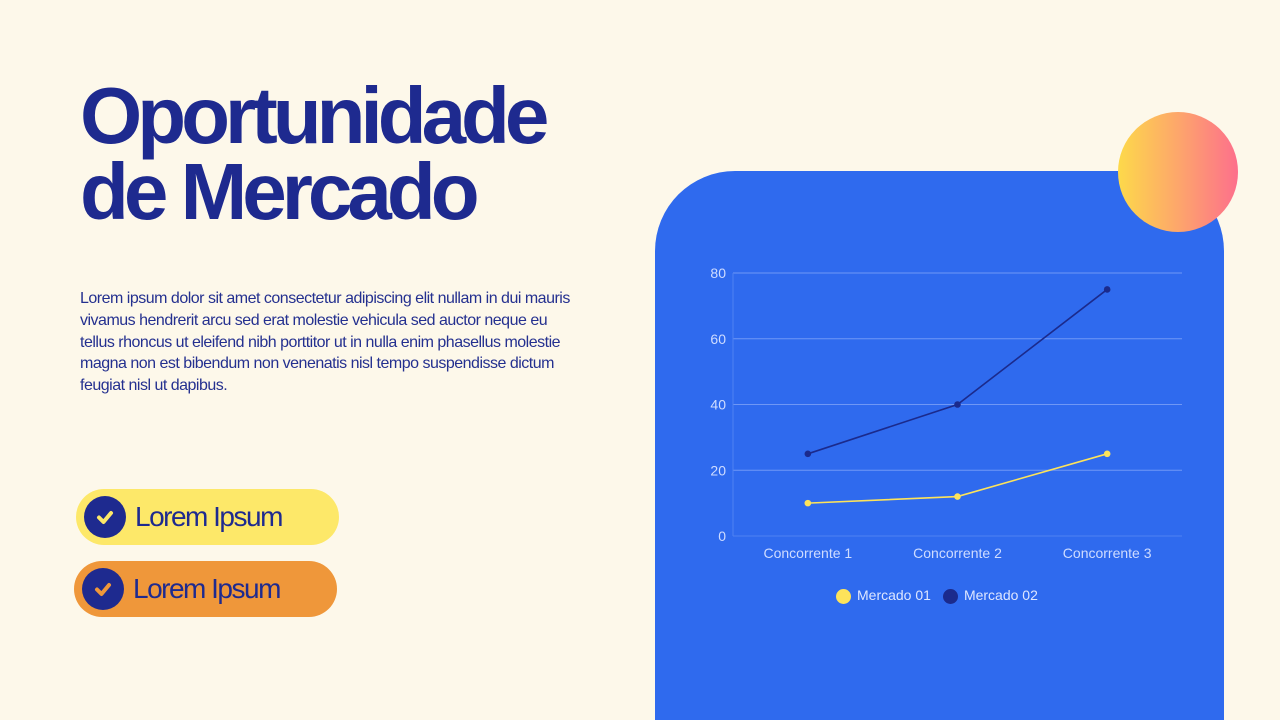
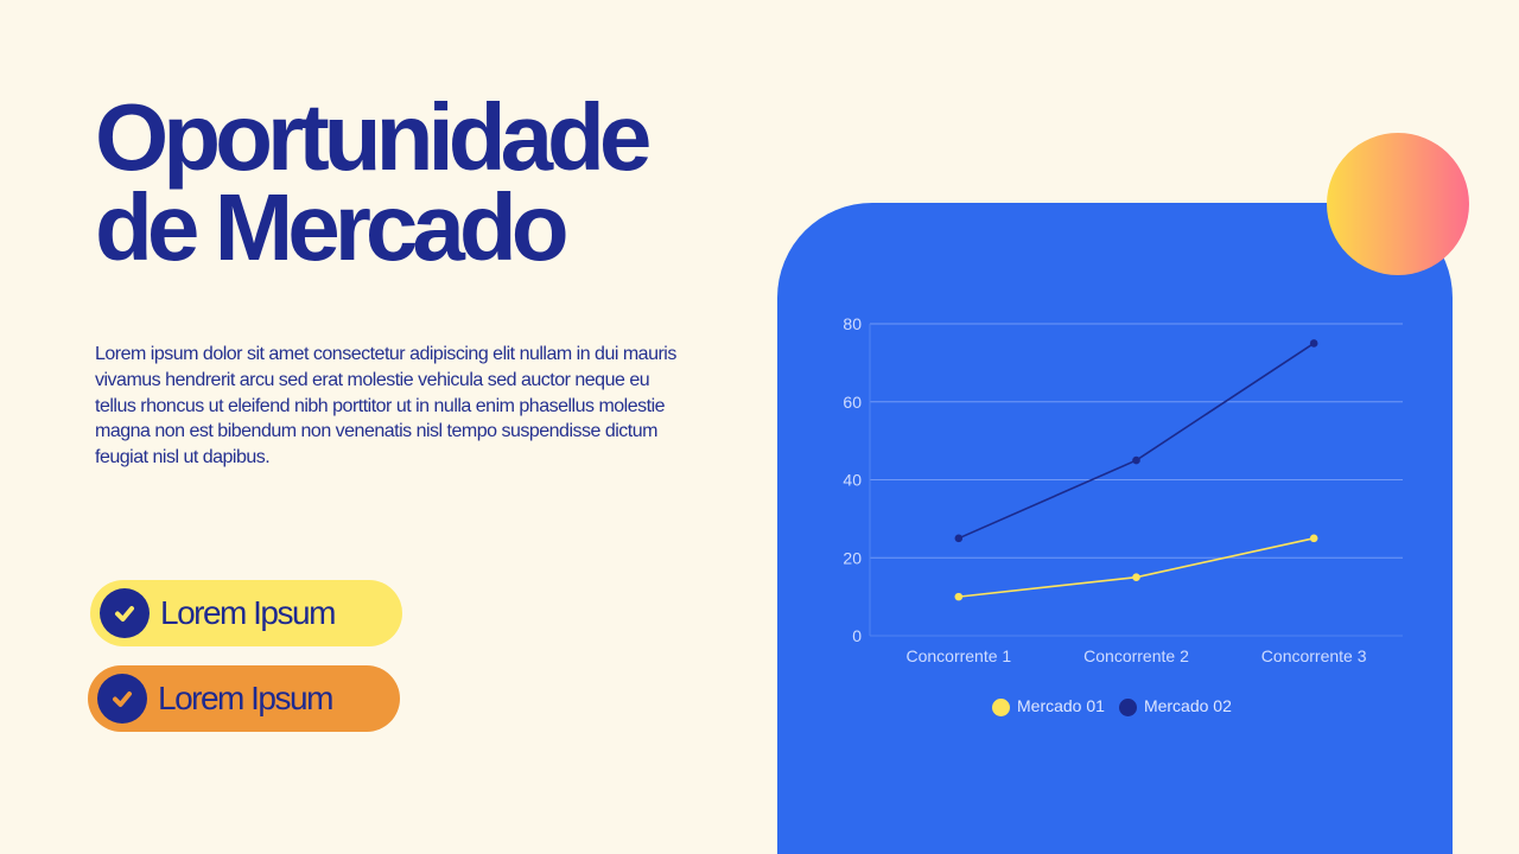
Mercado 01/Concorrente 2: 12 -> 15
Mercado 02/Concorrente 2: 40 -> 45
